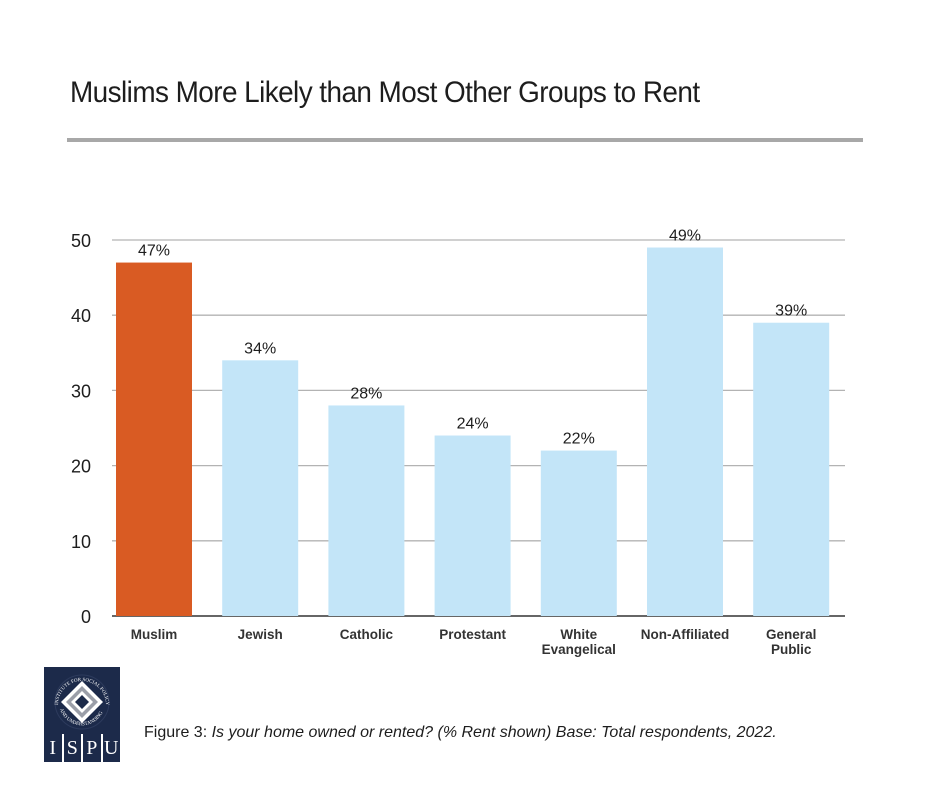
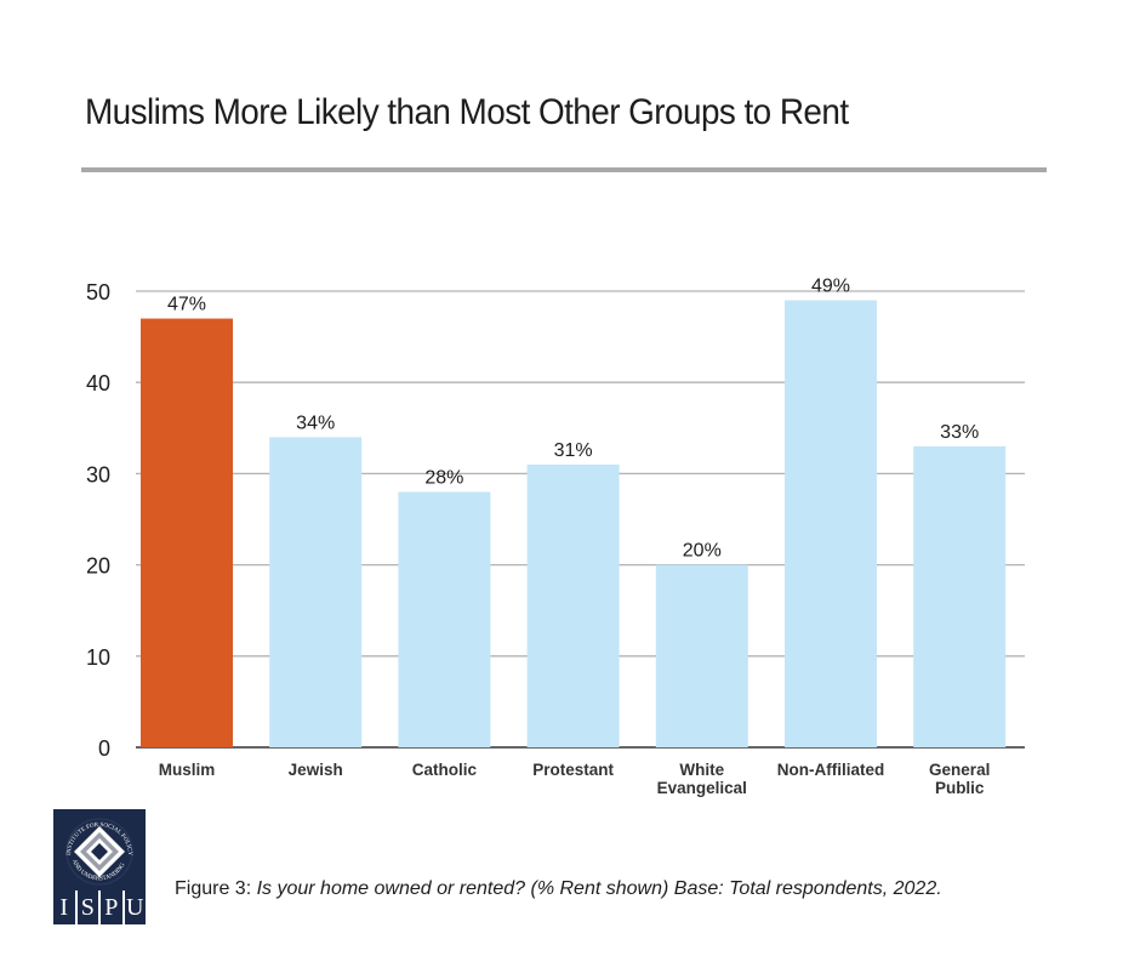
Protestant: 24% -> 31%
White Evangelical: 22% -> 20%
General Public: 39% -> 33%
